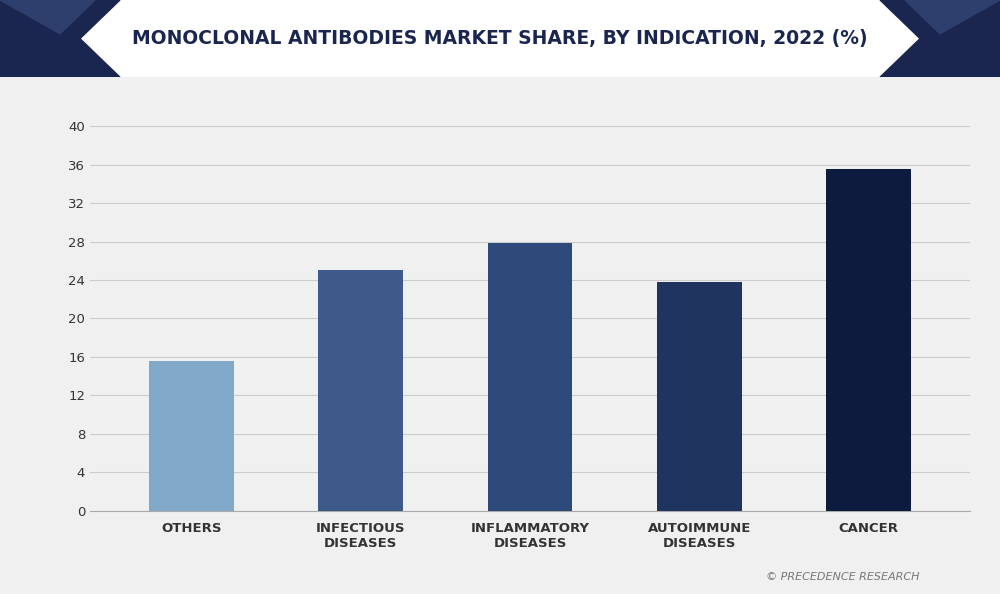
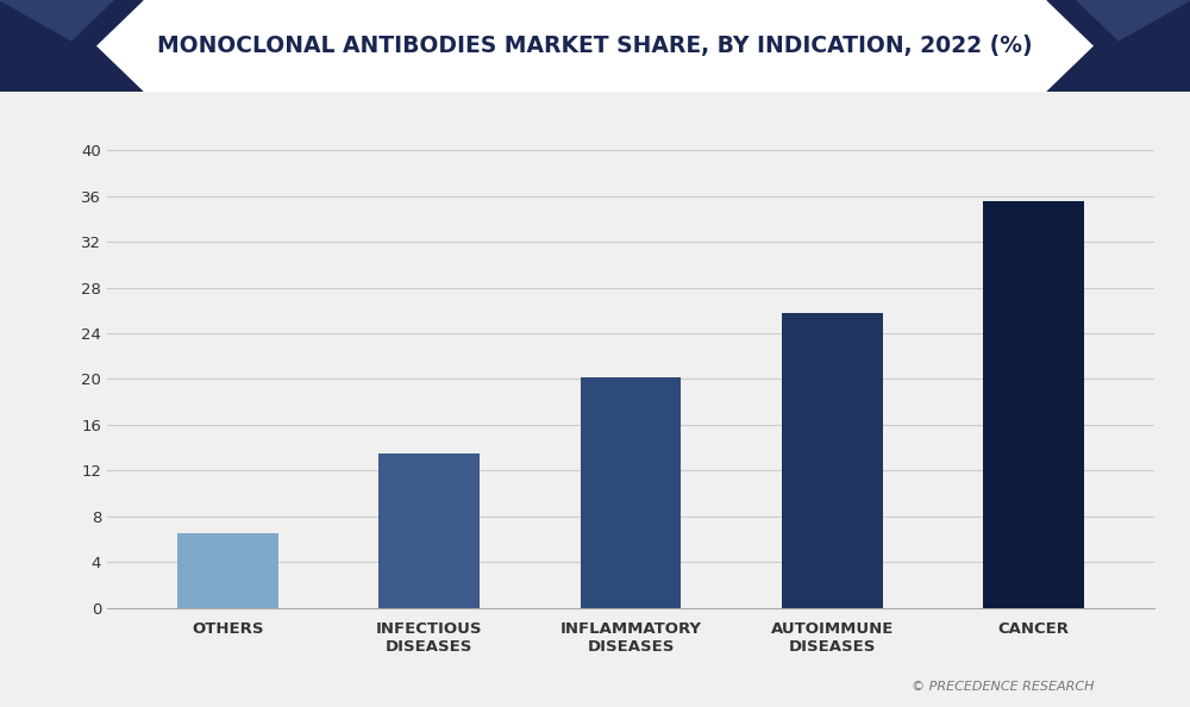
OTHERS: 15.6 -> 6.5
INFECTIOUS DISEASES: 25.0 -> 13.5
INFLAMMATORY DISEASES: 27.8 -> 20.2
AUTOIMMUNE DISEASES: 23.8 -> 25.8
